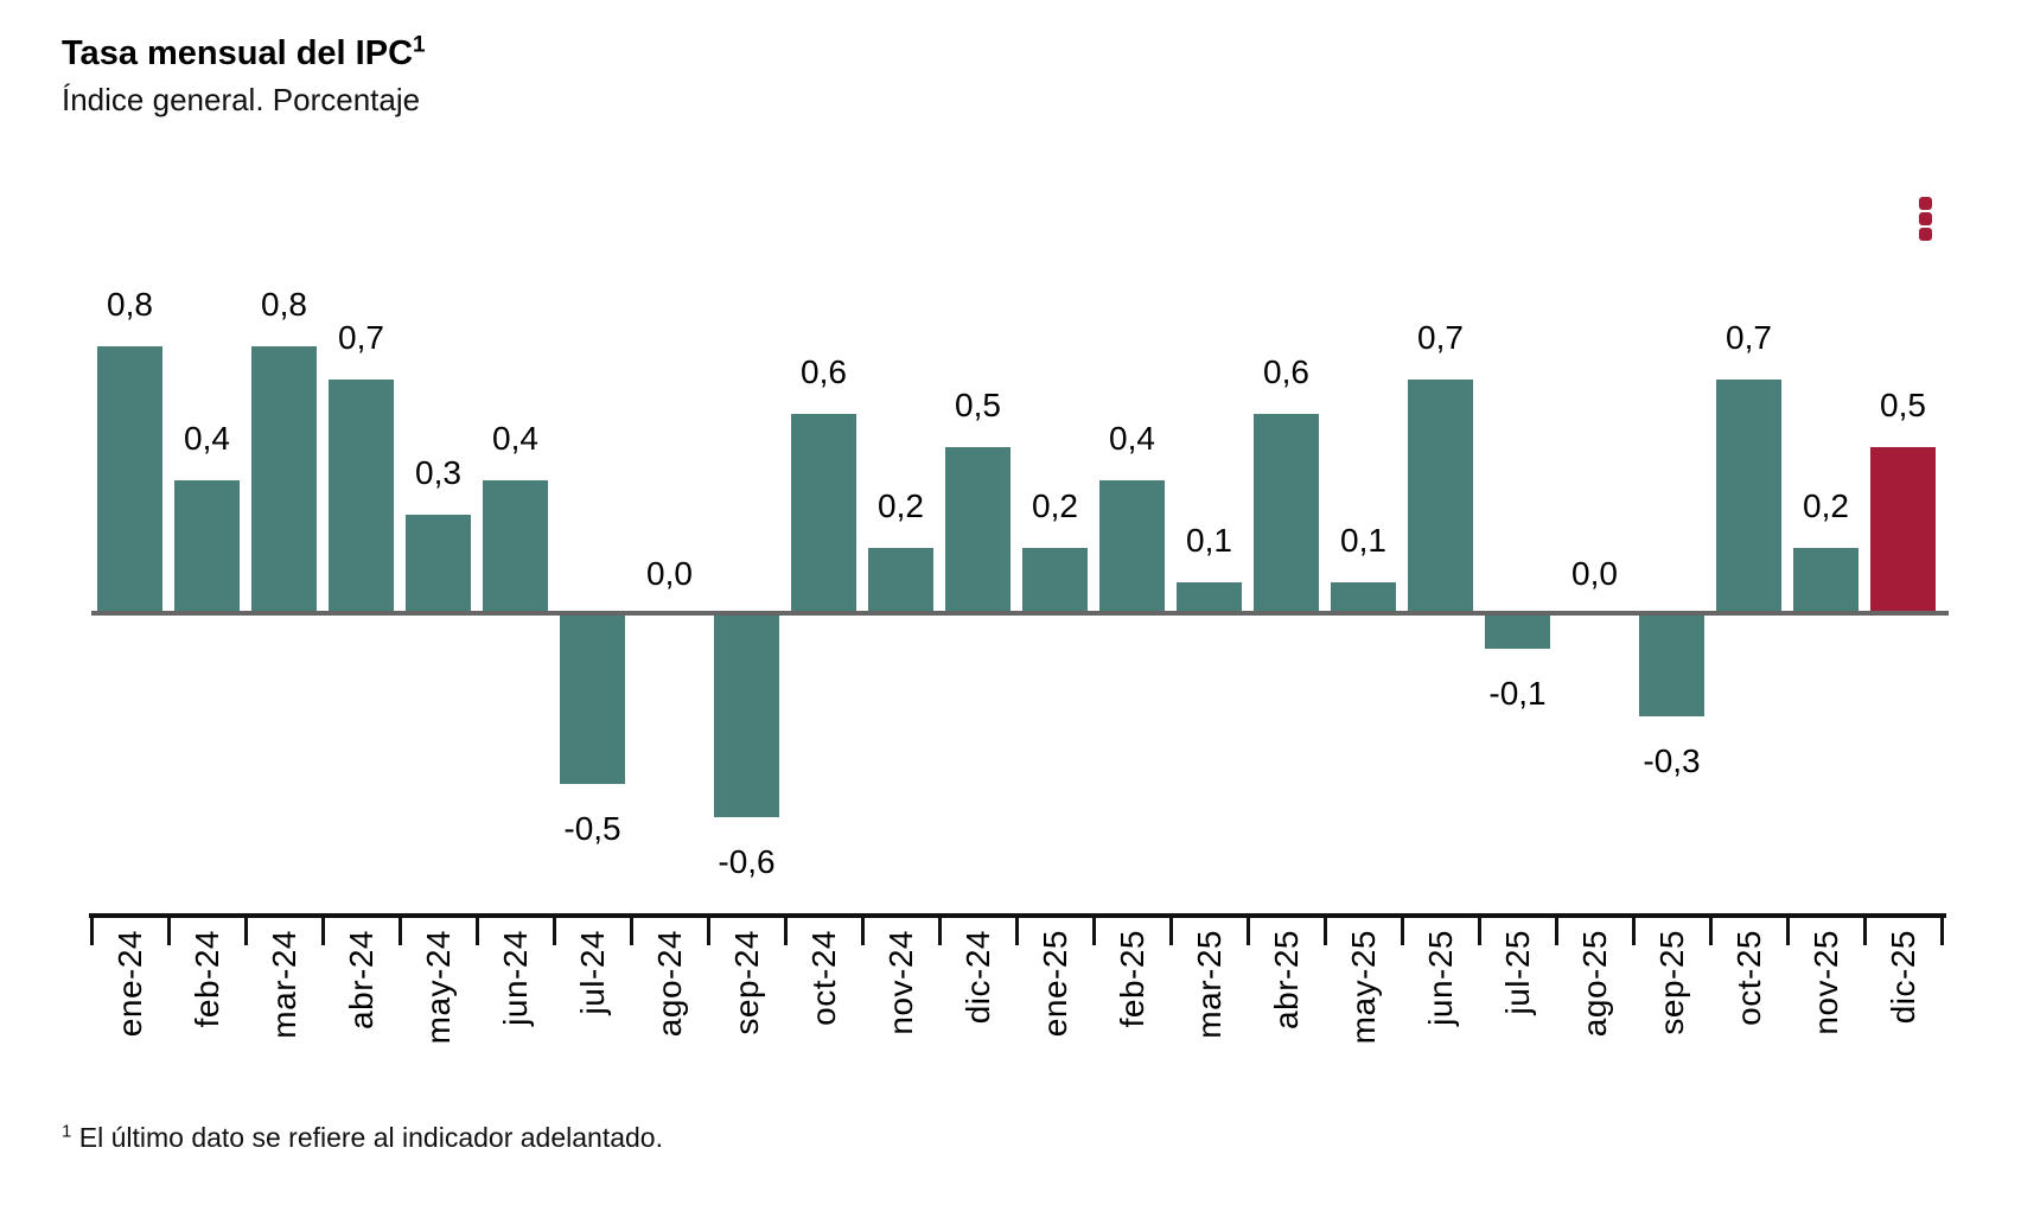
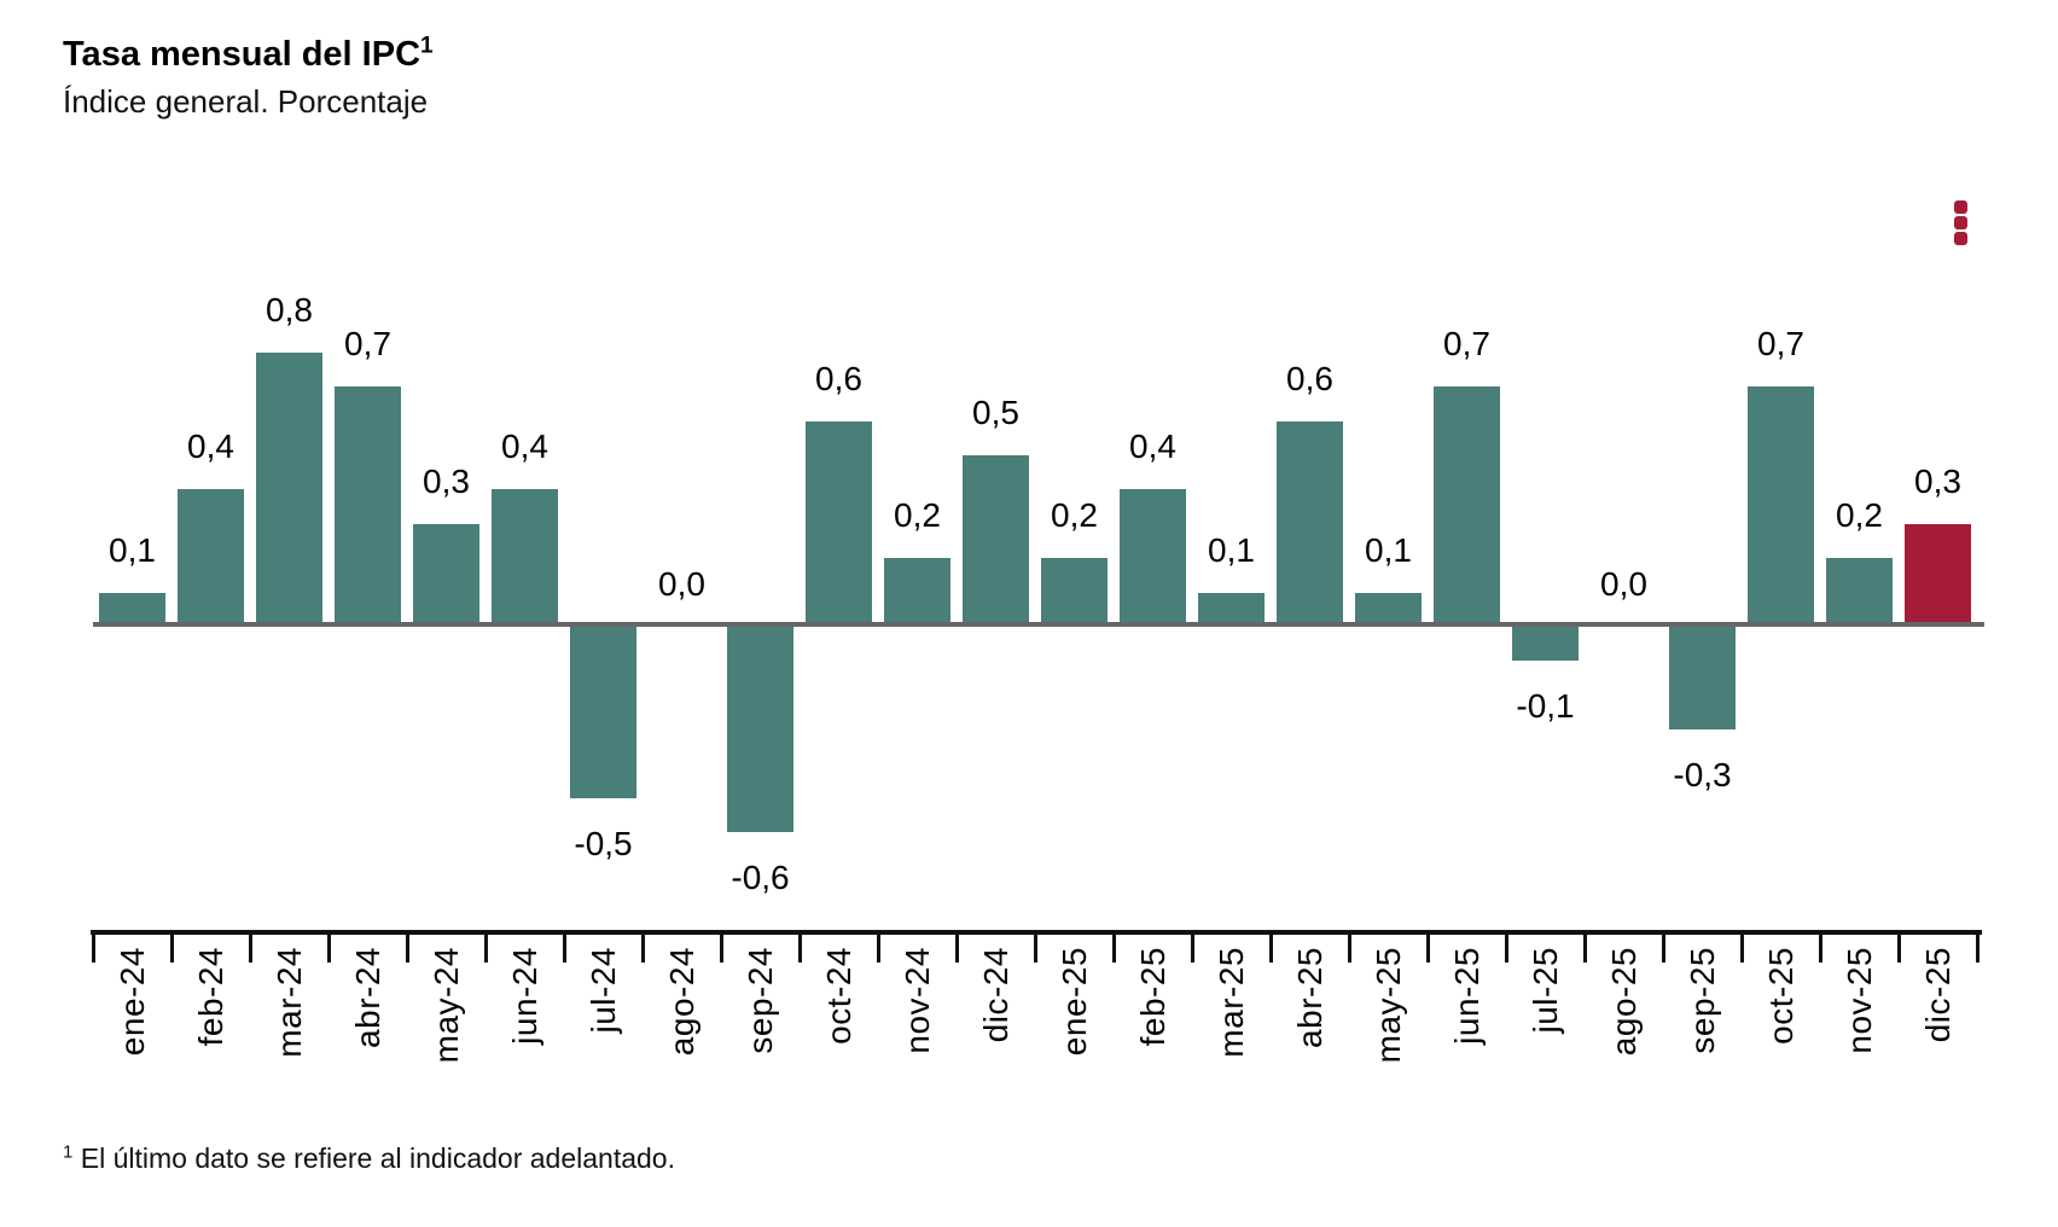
ene-24: 0,8 -> 0,1
dic-25: 0,5 -> 0,3
